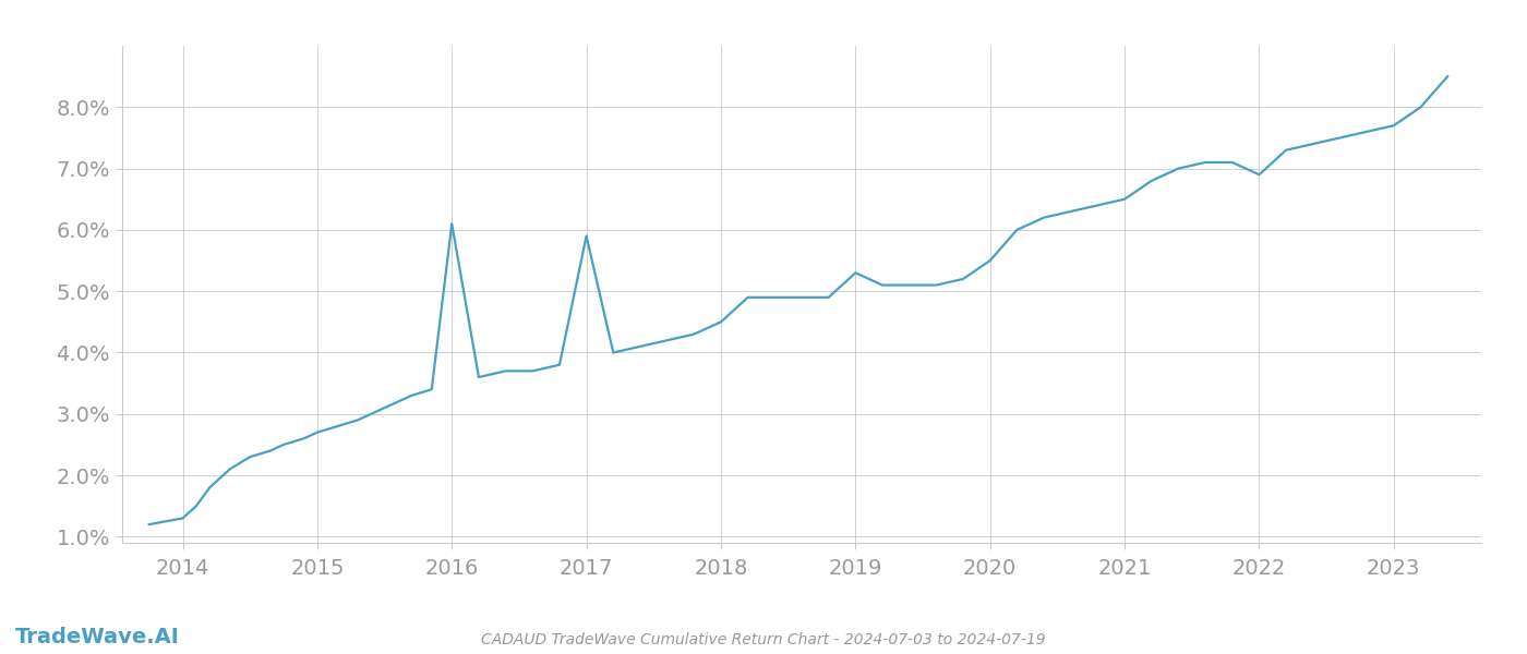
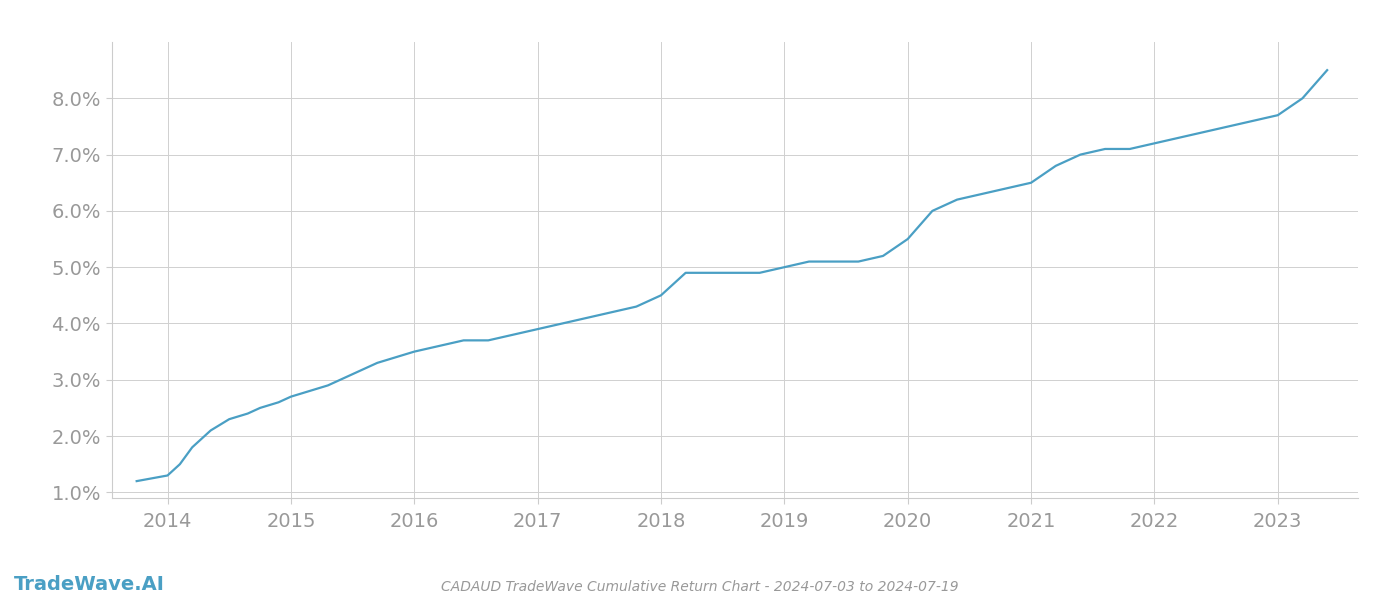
2016: 6.1% -> 3.5%
2017: 5.9% -> 3.9%
2019: 5.3% -> 5.0%
2022: 6.9% -> 7.2%
